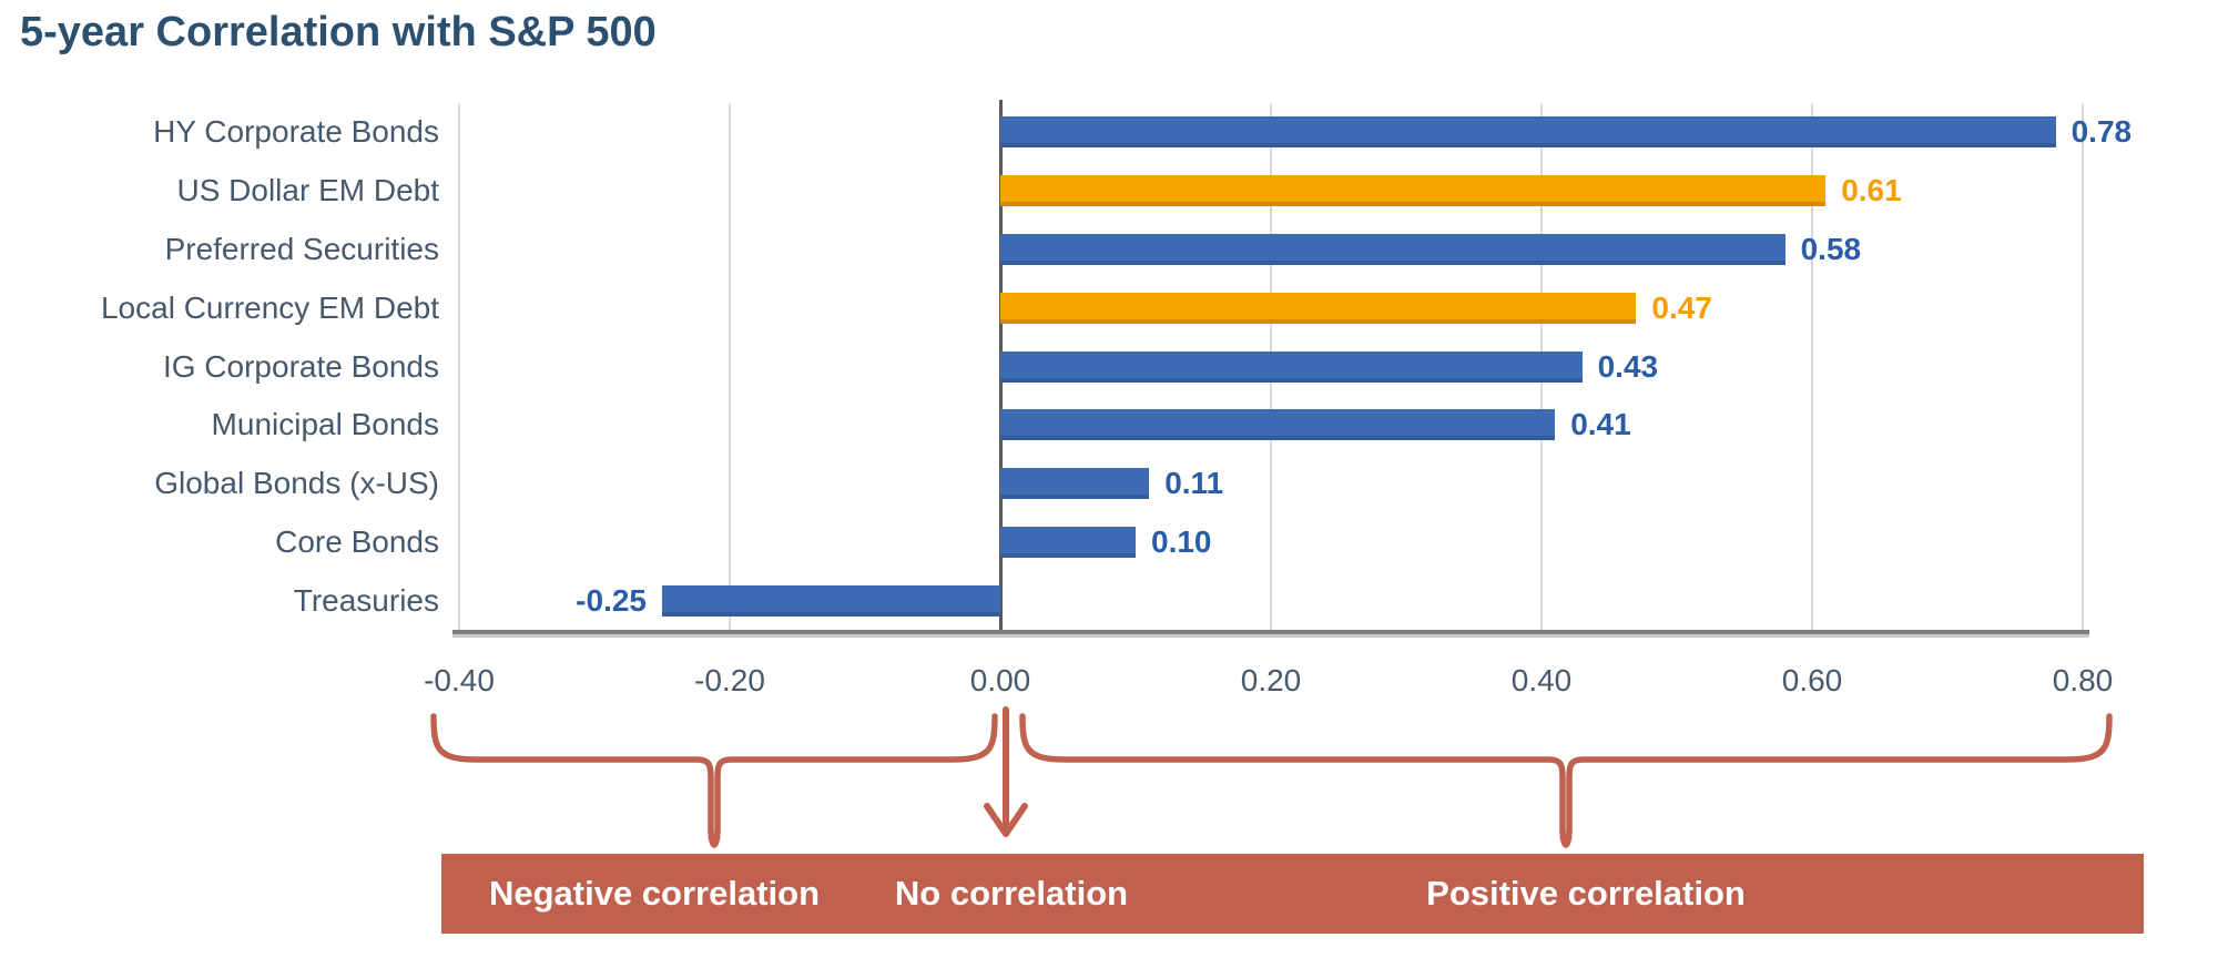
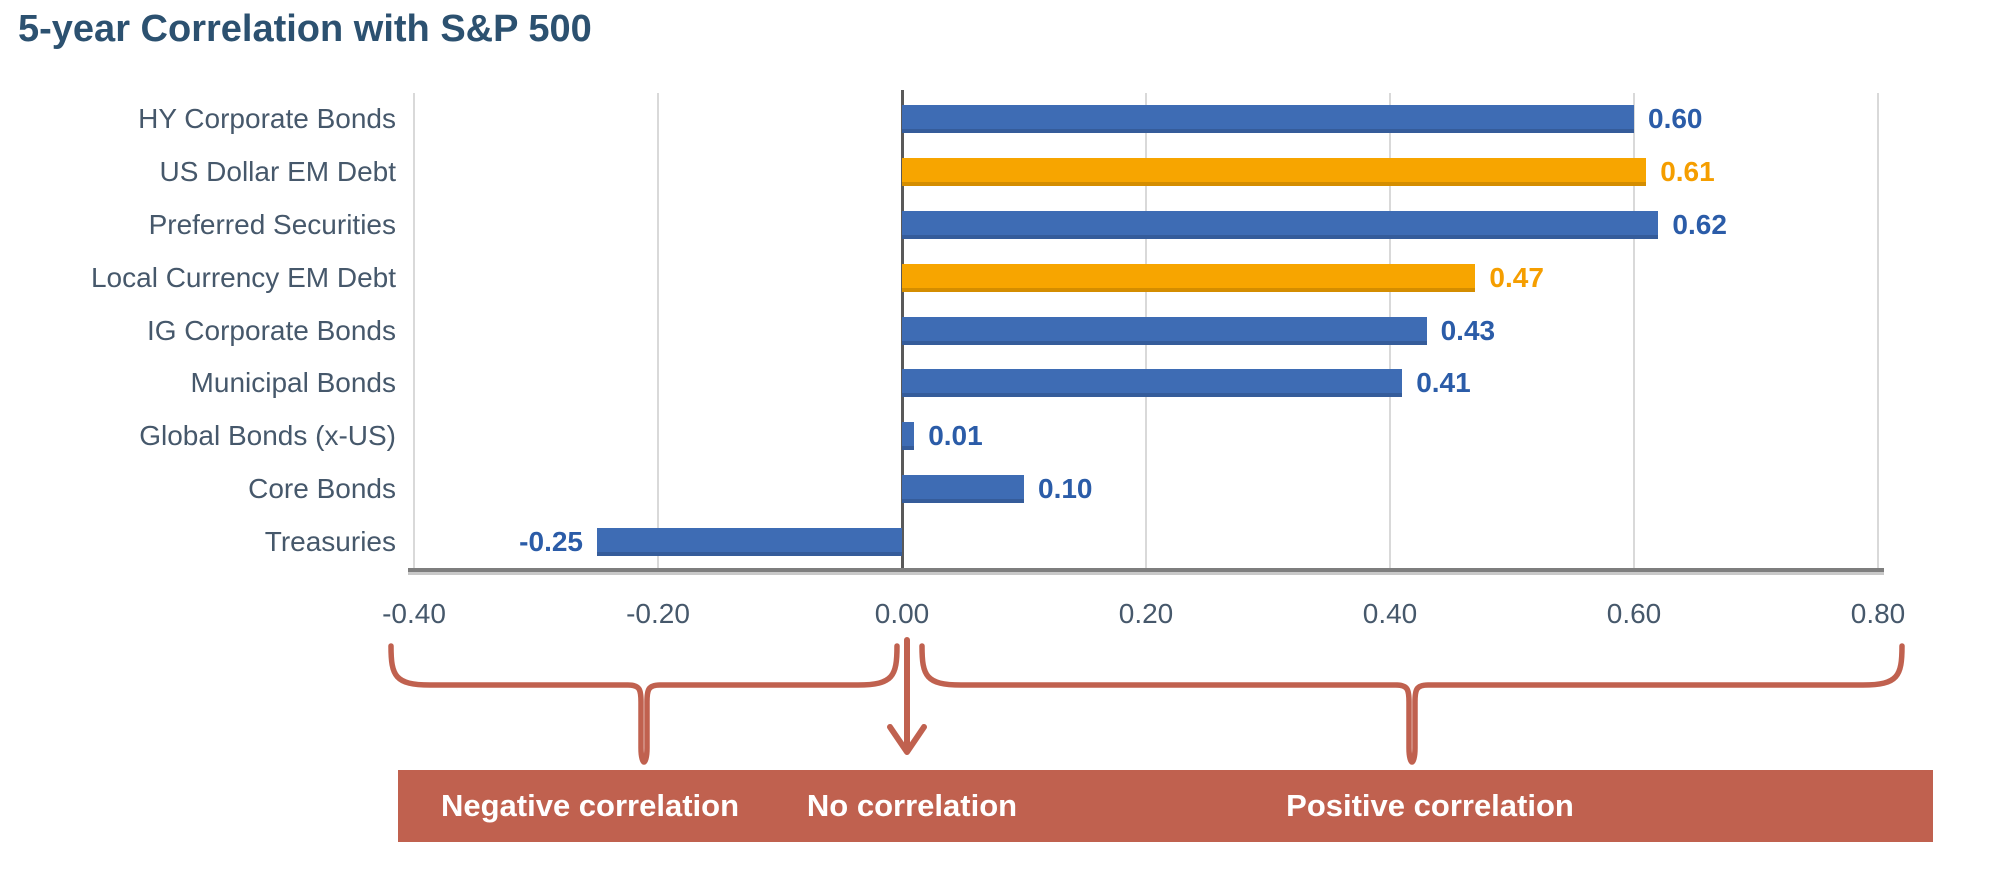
HY Corporate Bonds: 0.78 -> 0.60
Preferred Securities: 0.58 -> 0.62
Global Bonds (x-US): 0.11 -> 0.01
